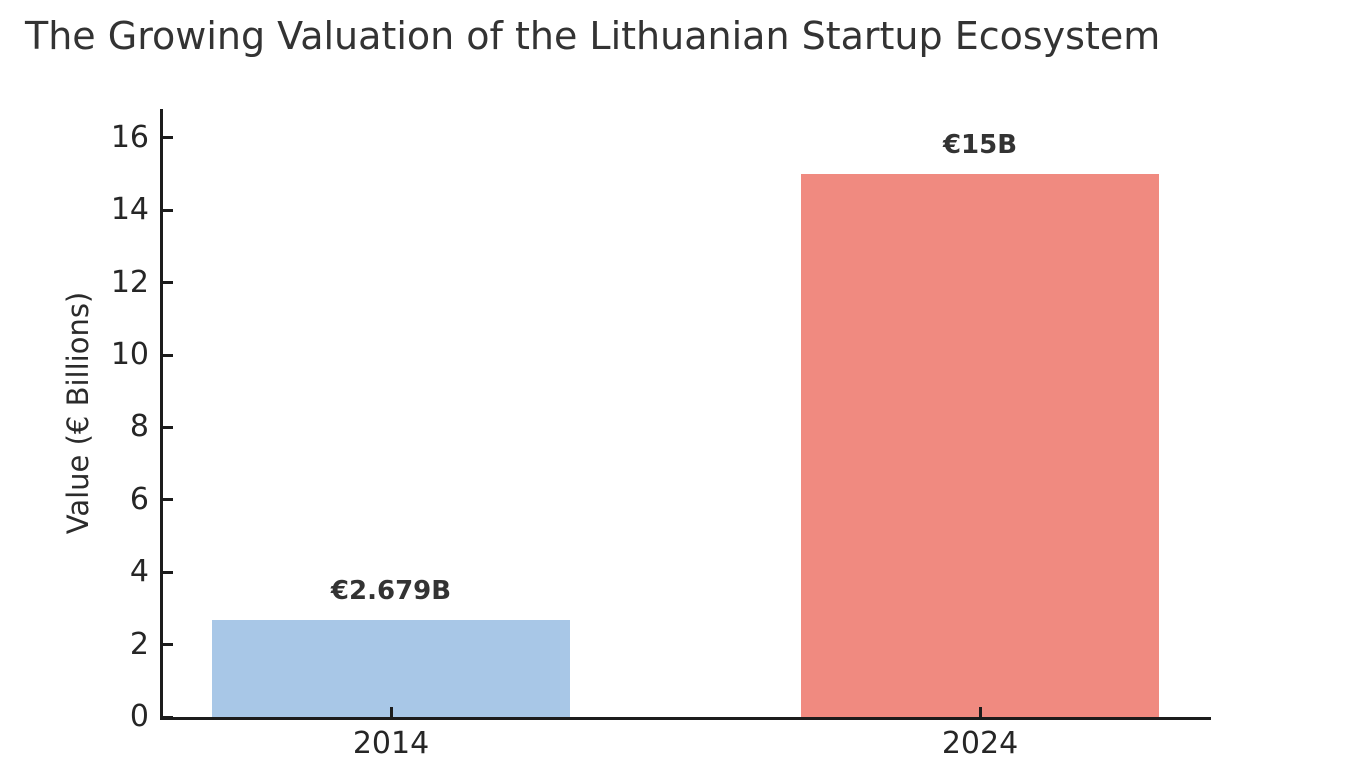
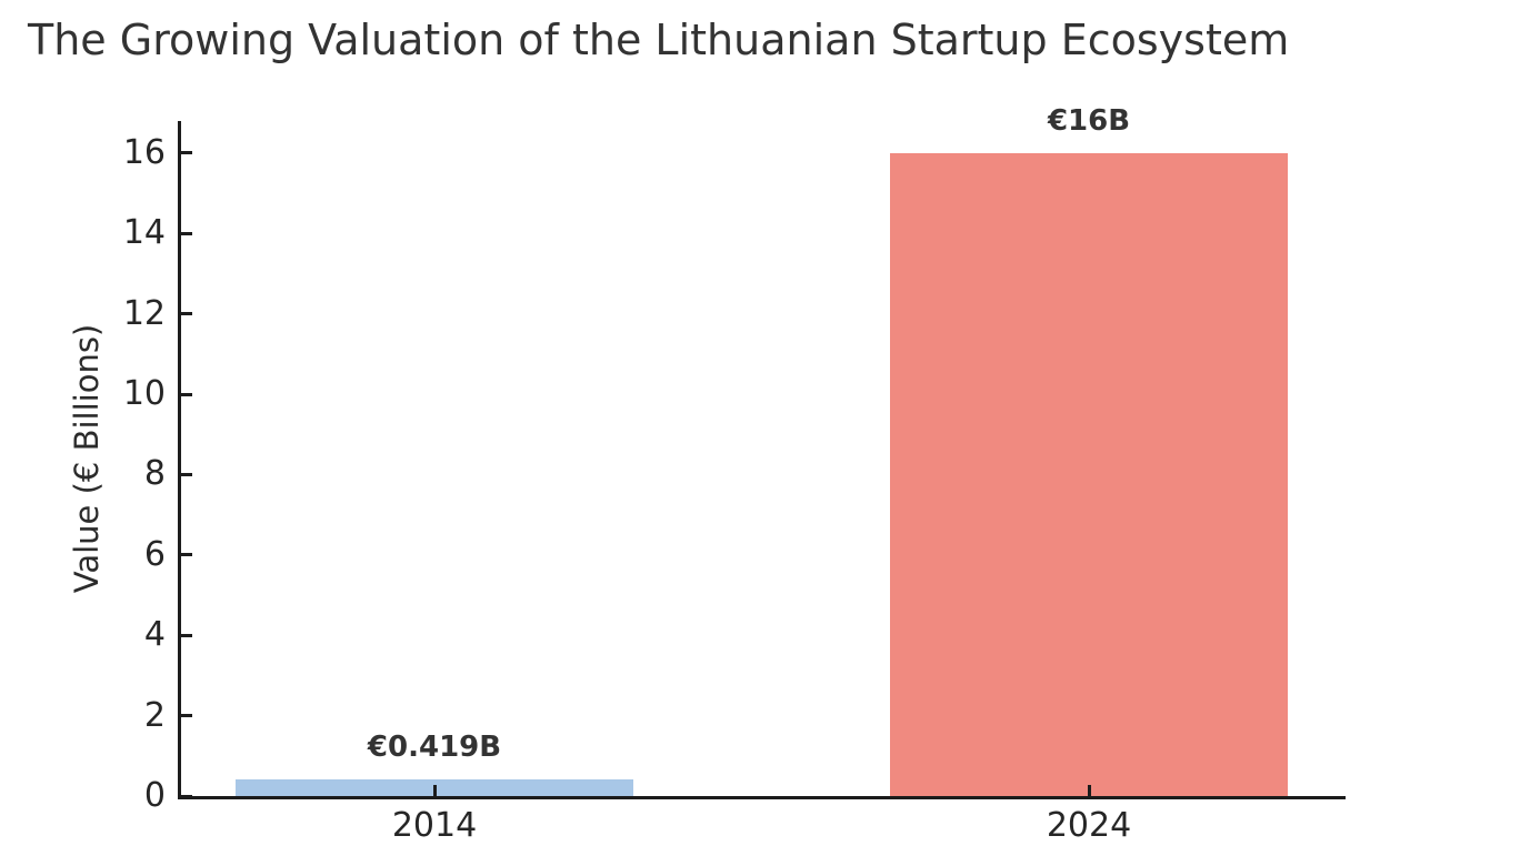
2014: €2.679B -> €0.419B
2024: €15B -> €16B
